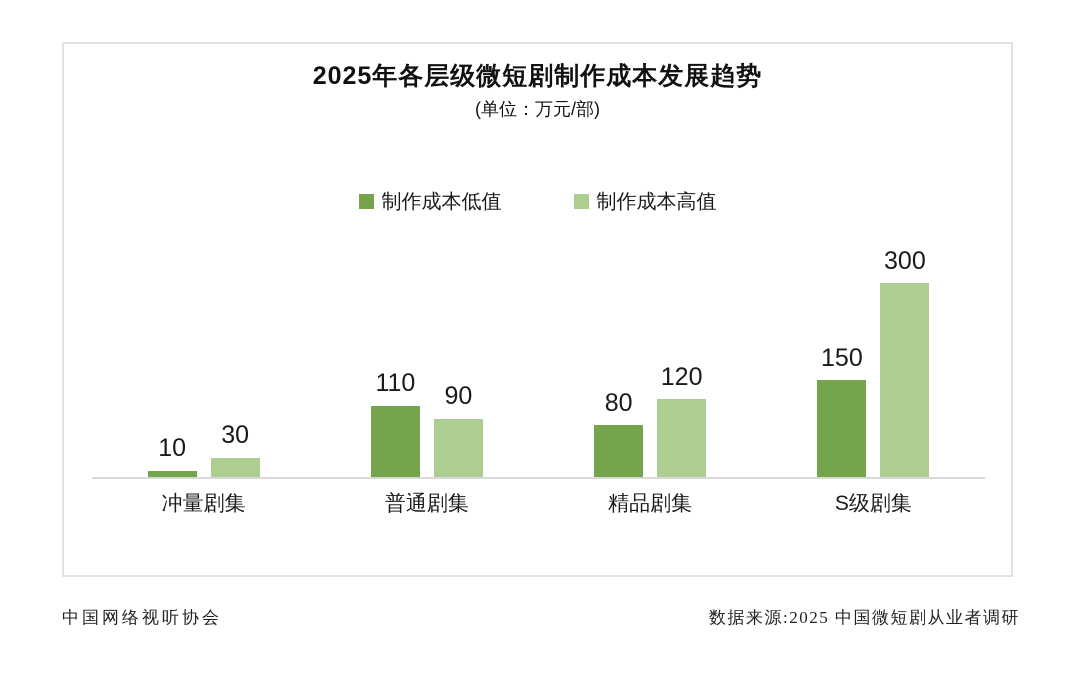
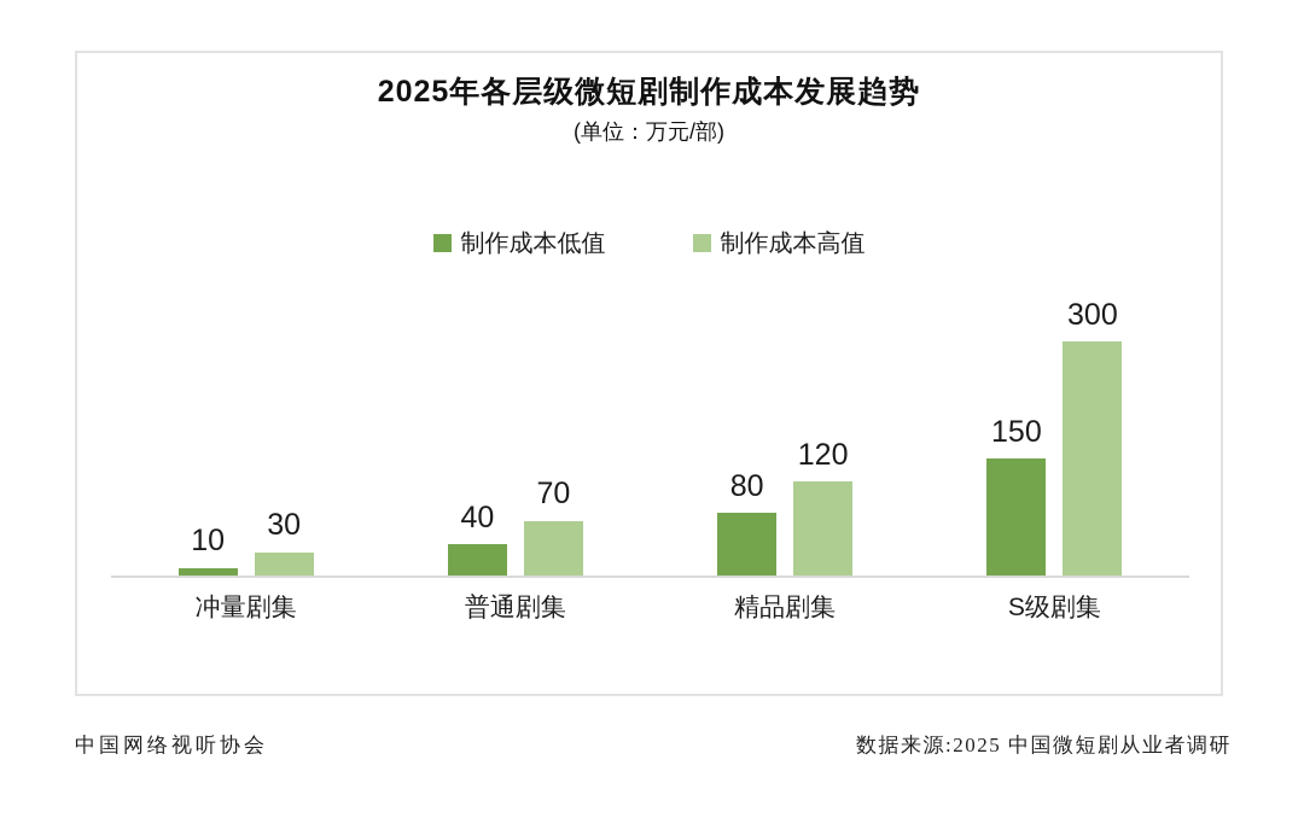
制作成本低值/普通剧集: 110 -> 40
制作成本高值/普通剧集: 90 -> 70
